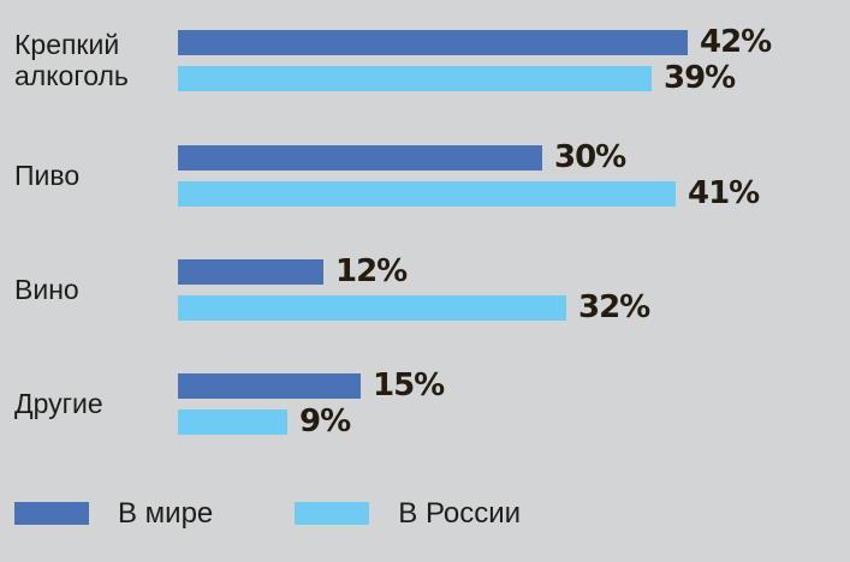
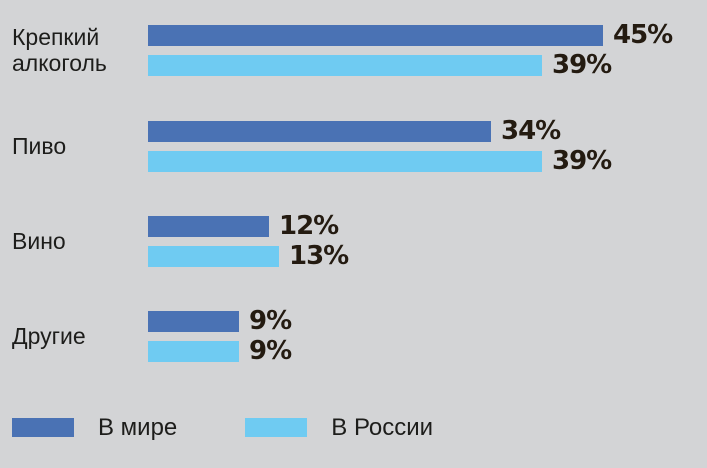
В мире/Крепкий алкоголь: 42% -> 45%
В мире/Пиво: 30% -> 34%
В России/Пиво: 41% -> 39%
В России/Вино: 32% -> 13%
В мире/Другие: 15% -> 9%
